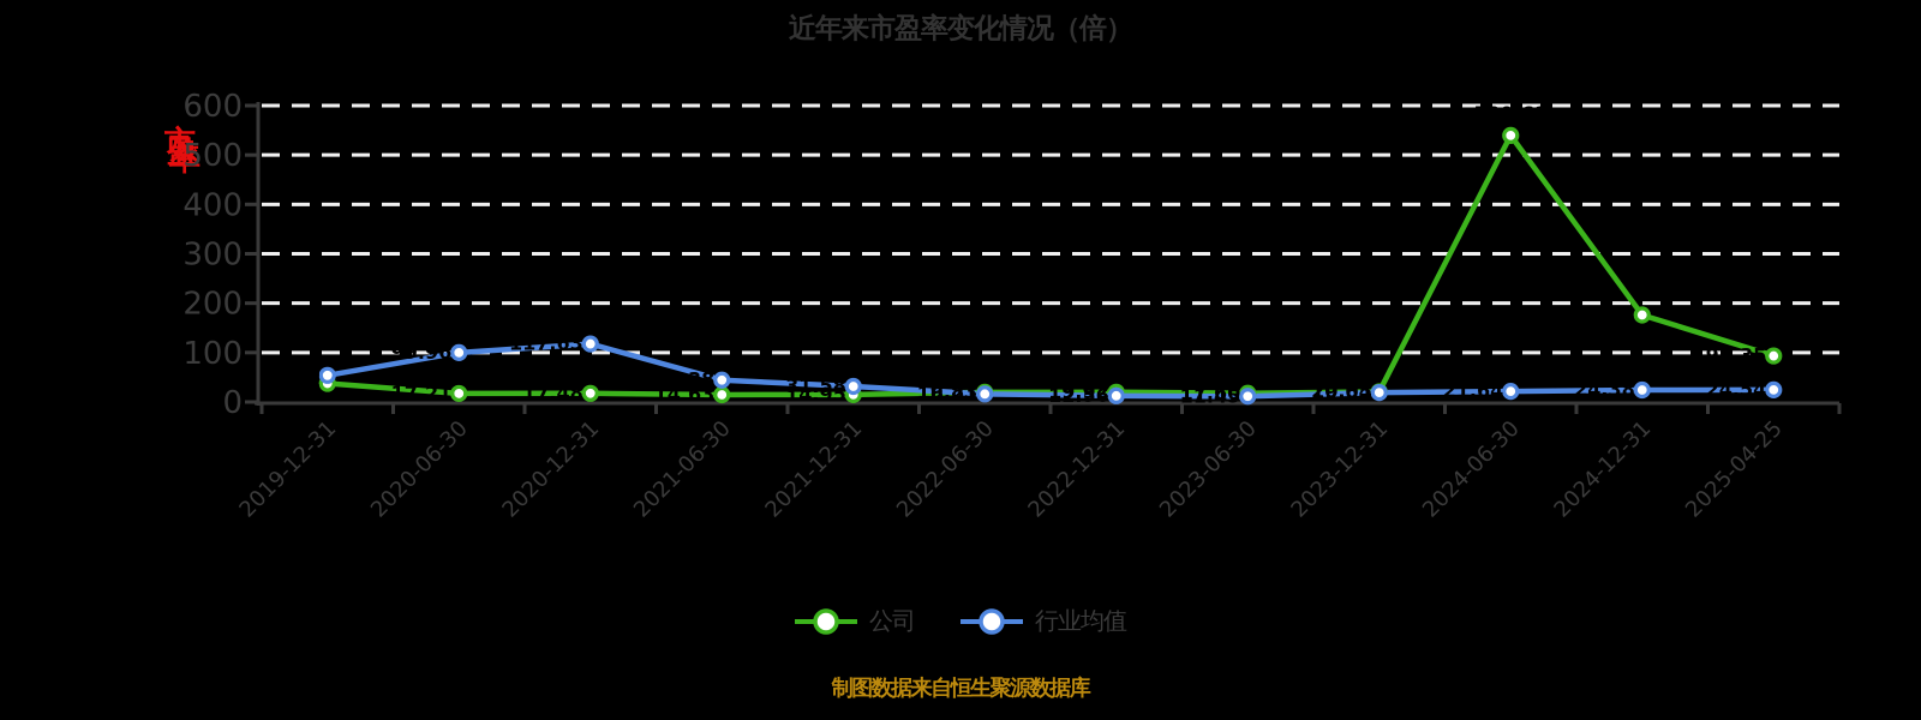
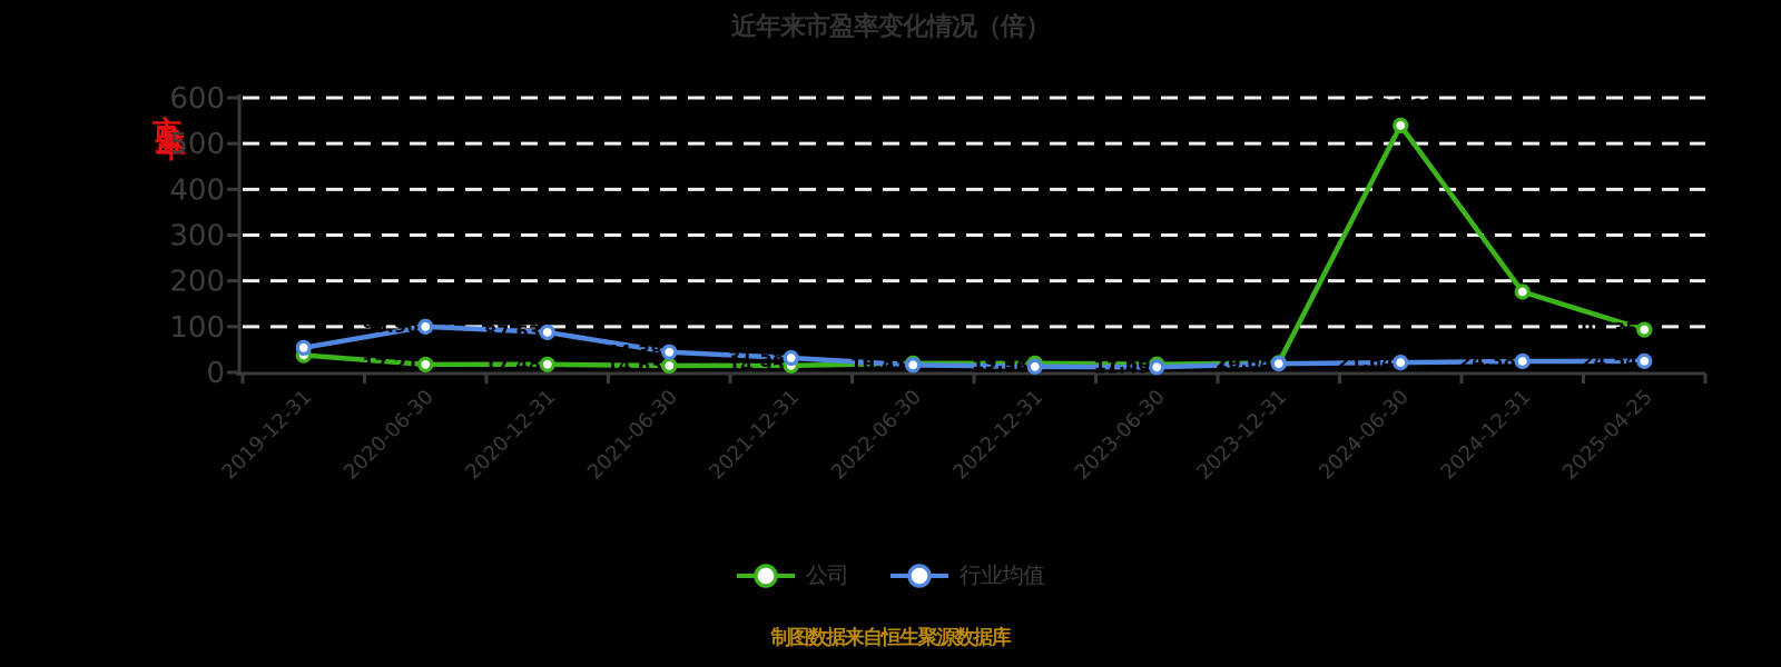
行业均值/2020-12-31: 117.63 -> 87.63
